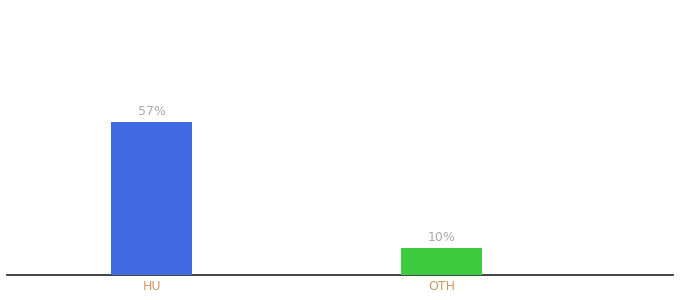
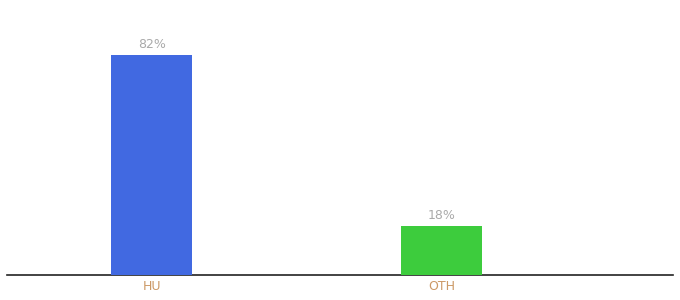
HU: 57% -> 82%
OTH: 10% -> 18%
